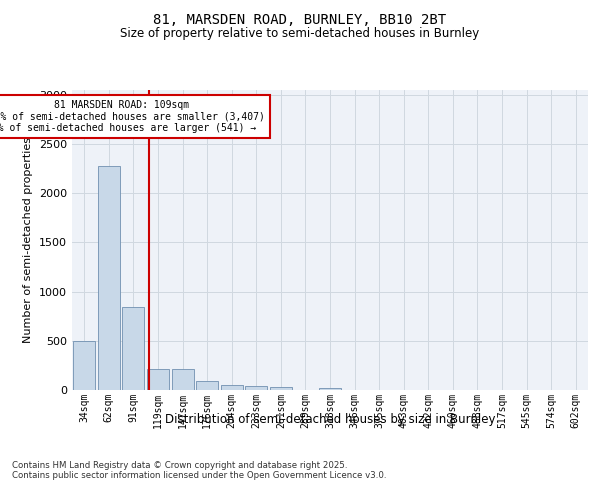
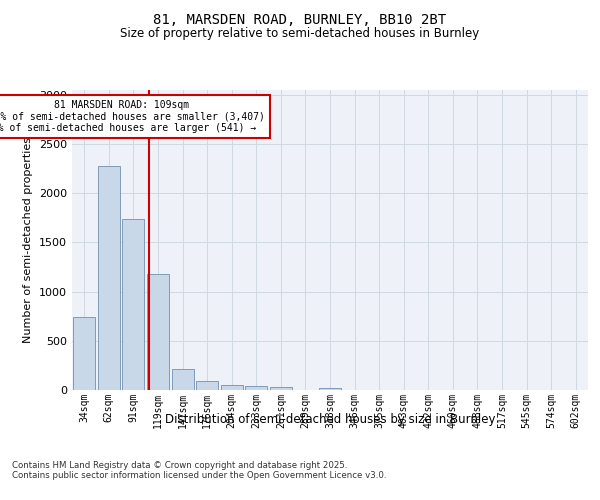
34sqm: 500 -> 740
91sqm: 840 -> 1740
119sqm: 210 -> 1180
